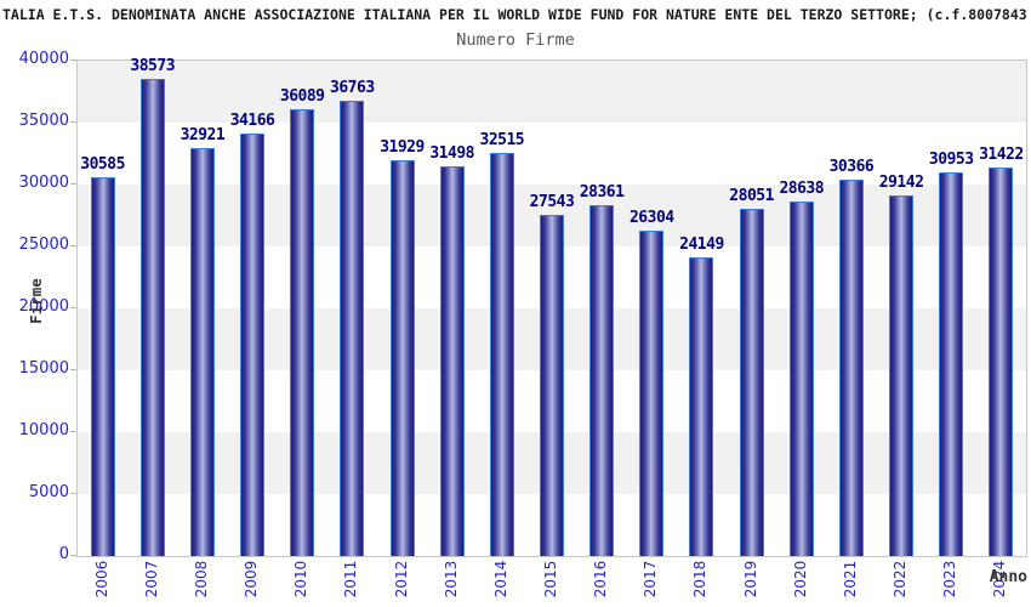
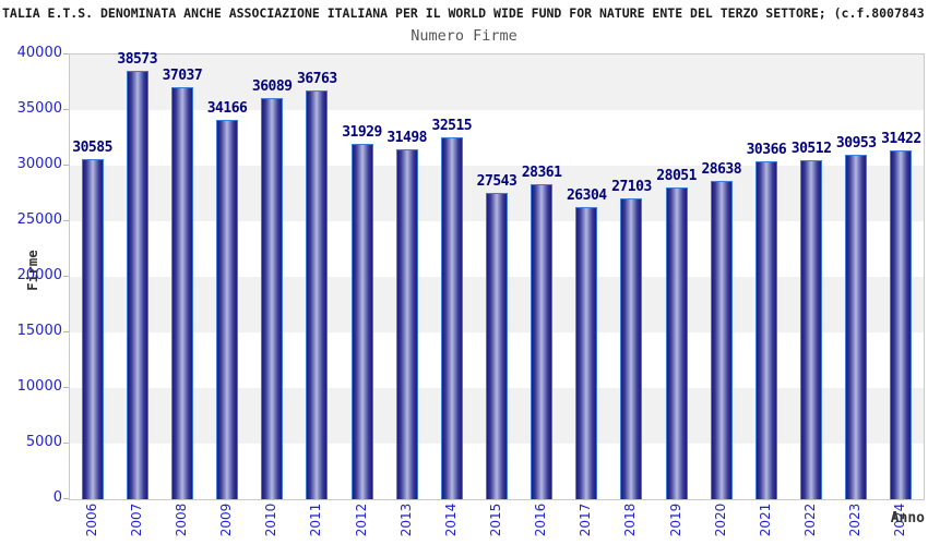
2008: 32921 -> 37037
2018: 24149 -> 27103
2022: 29142 -> 30512
